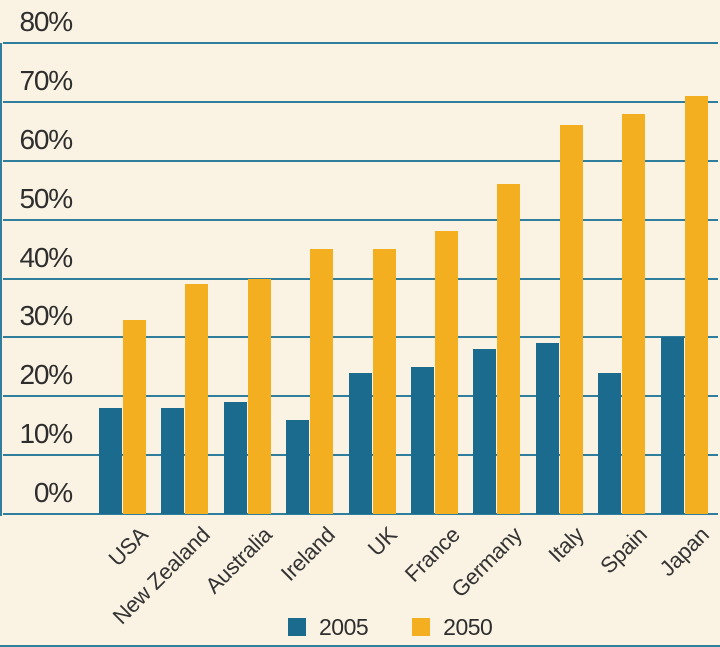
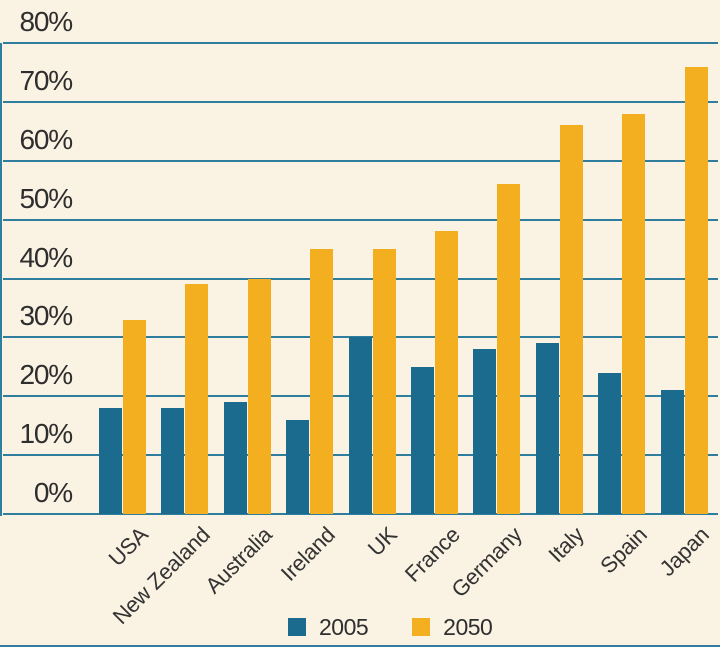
2005/UK: 24% -> 30%
2005/Japan: 30% -> 21%
2050/Japan: 71% -> 76%
